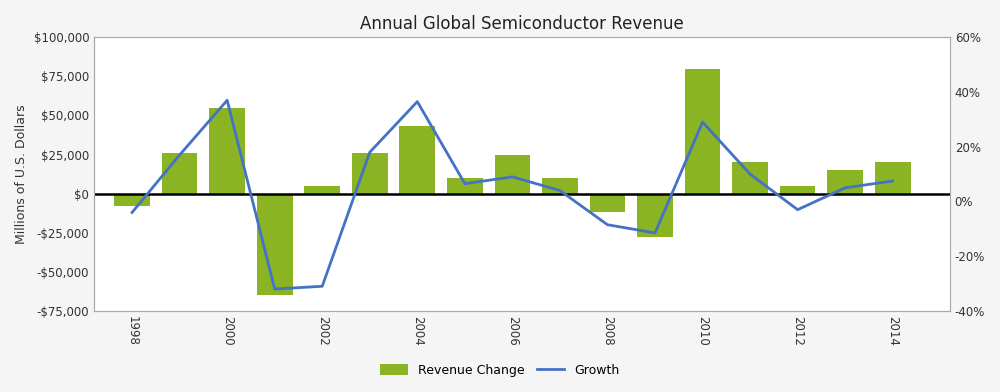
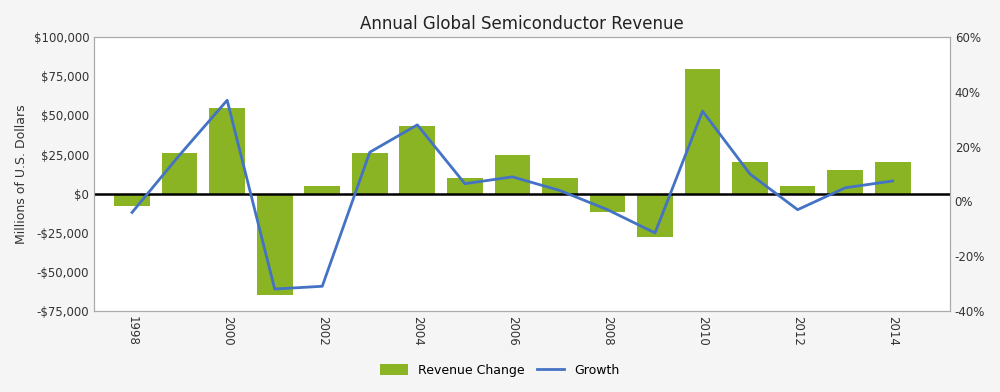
Growth/2004: 36.5% -> 28.0%
Growth/2008: -8.5% -> -3.0%
Growth/2010: 29.0% -> 33.0%
